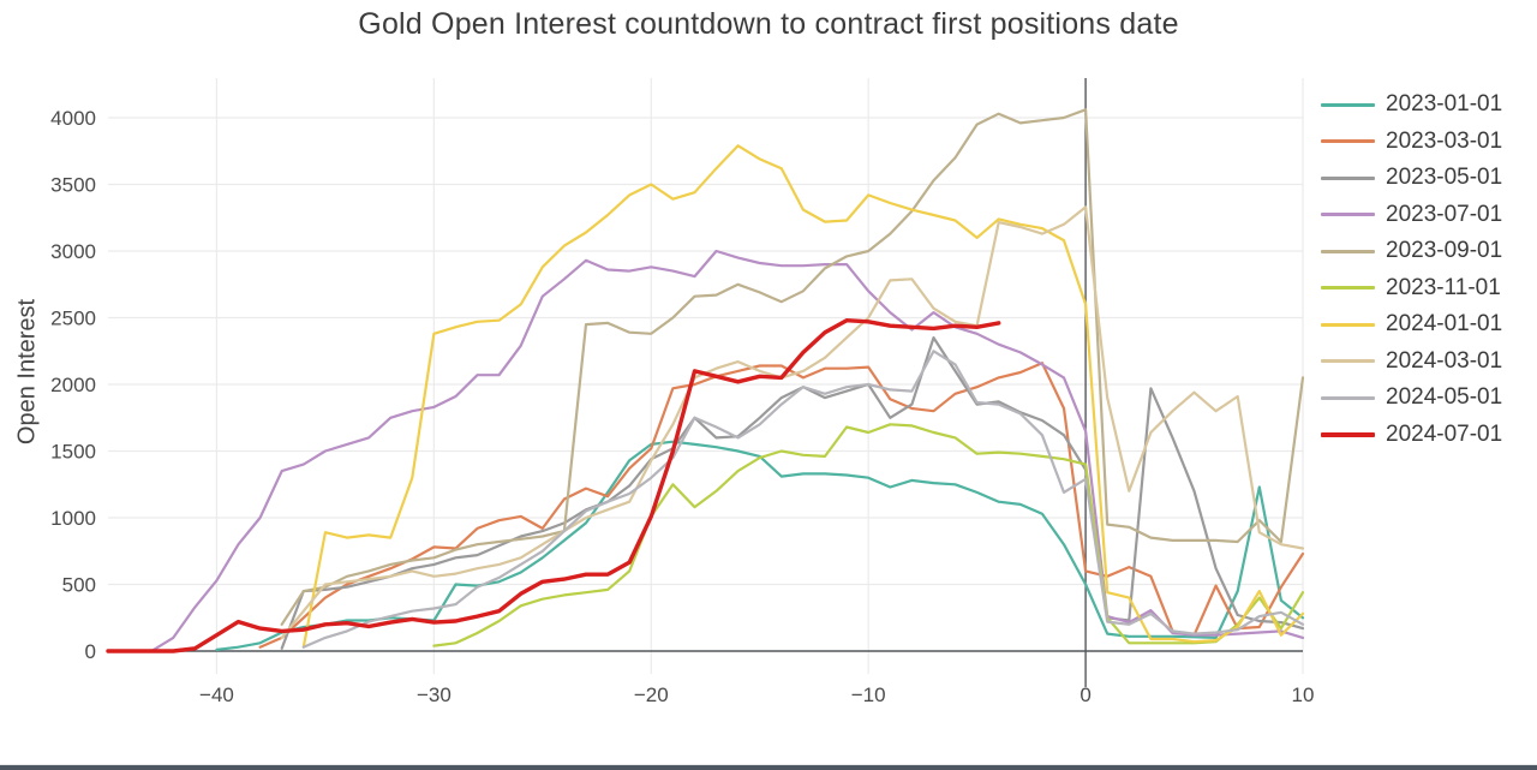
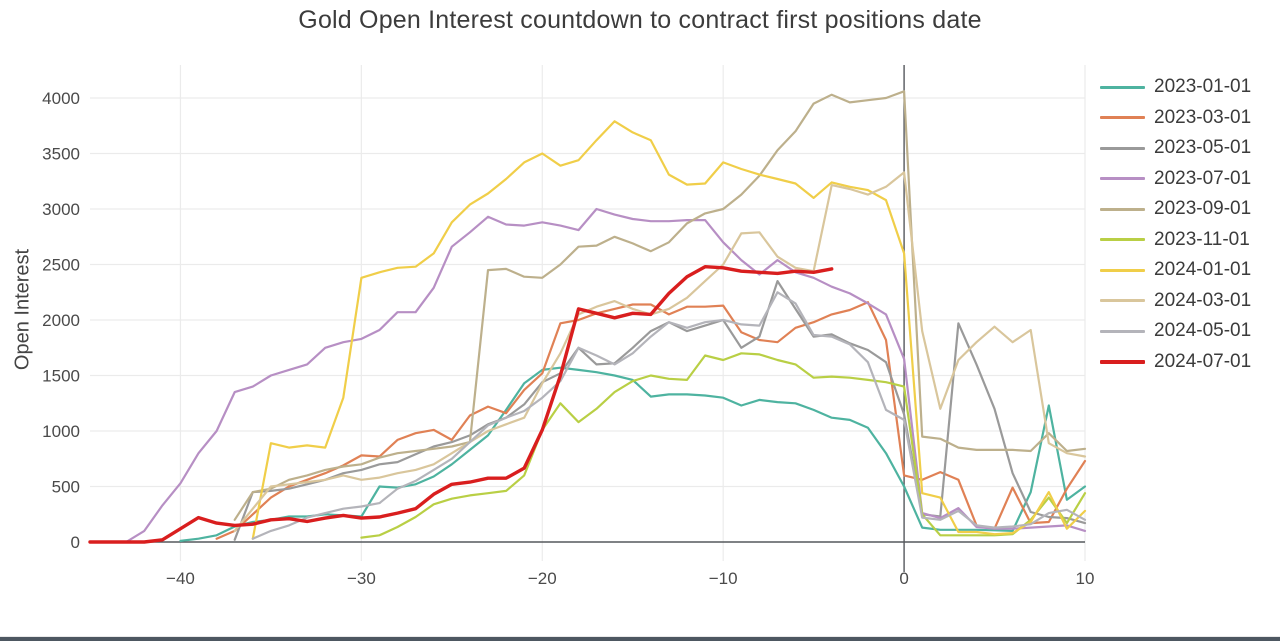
2023-05-01/0: 1360 -> 1150
2024-05-01/0: 1290 -> 1100
2023-01-01/10: 250 -> 500
2023-09-01/10: 2050 -> 840
